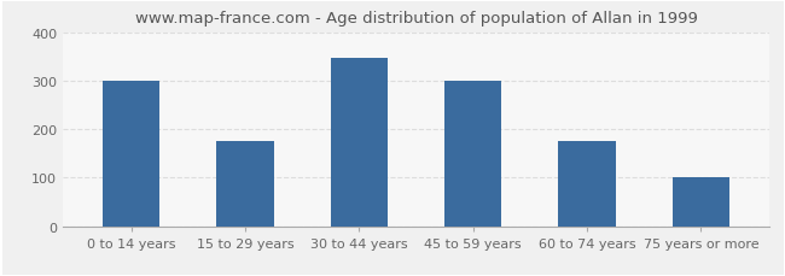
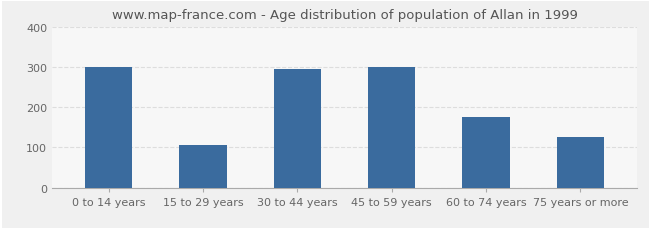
15 to 29 years: 175 -> 105
30 to 44 years: 347 -> 295
75 years or more: 100 -> 125
